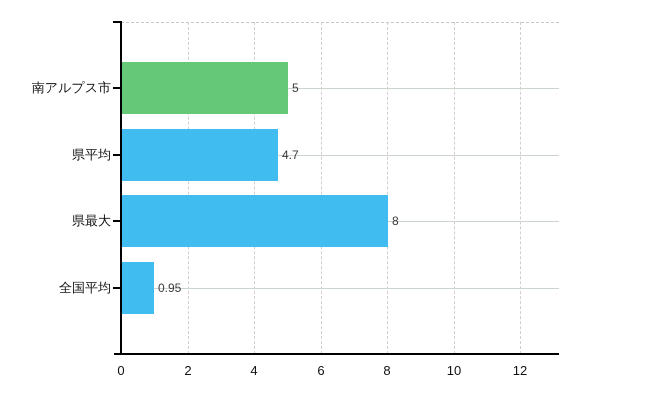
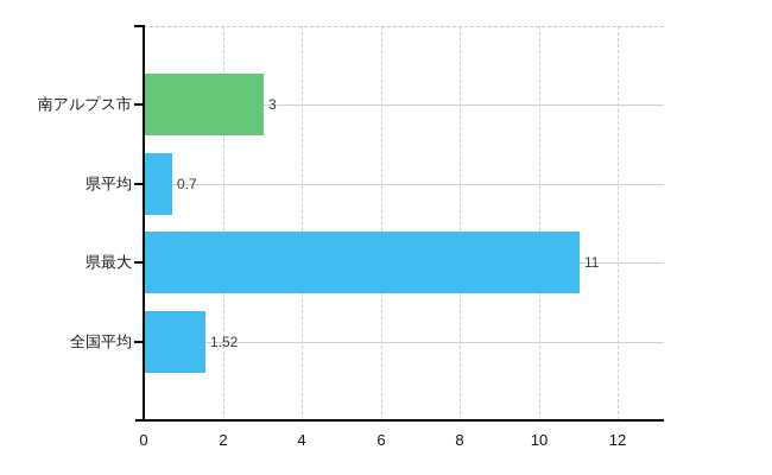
南アルプス市: 5 -> 3
県平均: 4.7 -> 0.7
県最大: 8 -> 11
全国平均: 0.95 -> 1.52
